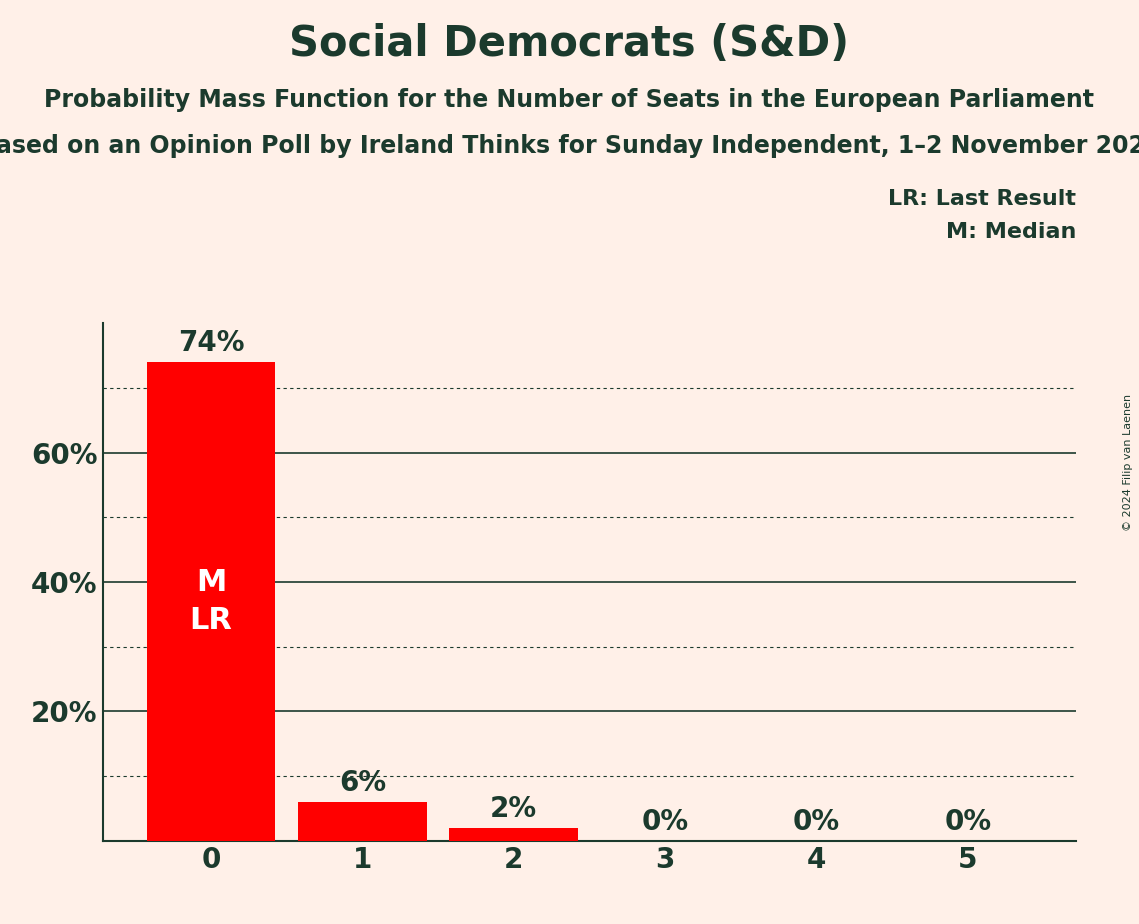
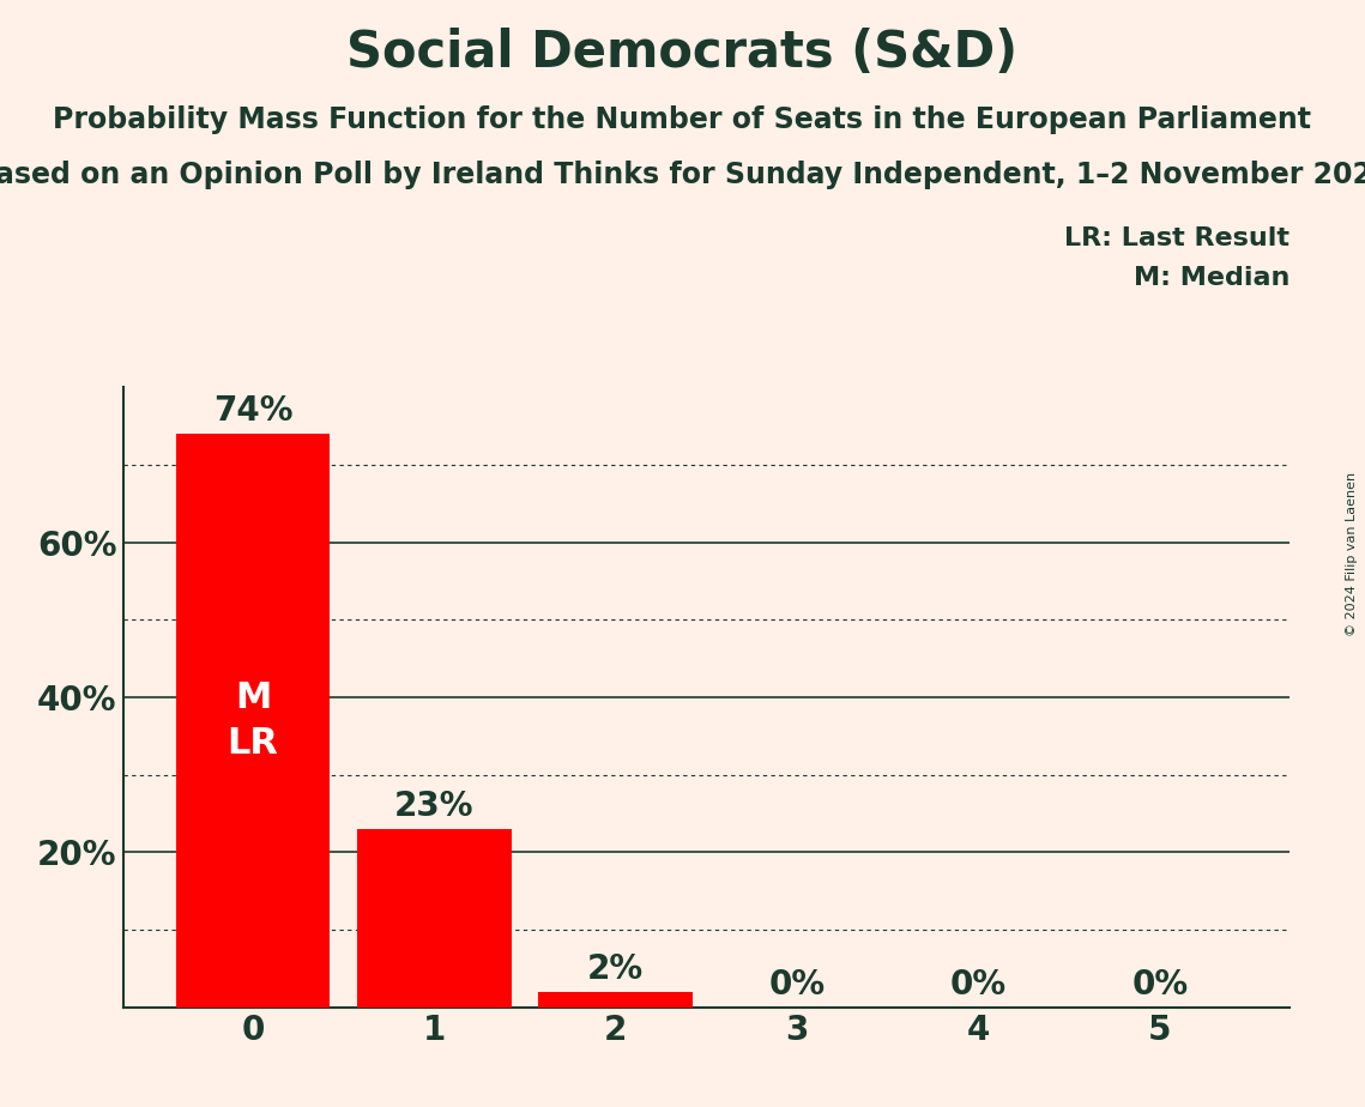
1: 6% -> 23%
